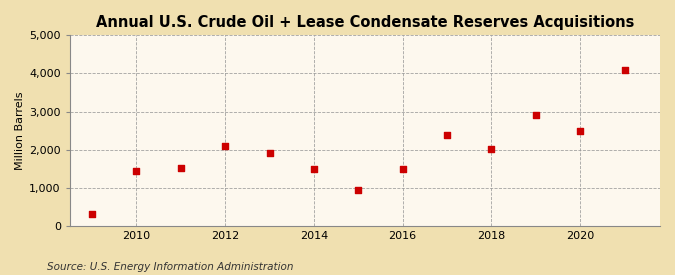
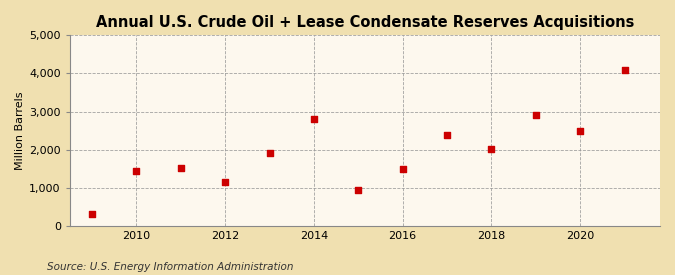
2012: 2,100 -> 1,150
2014: 1,500 -> 2,800
